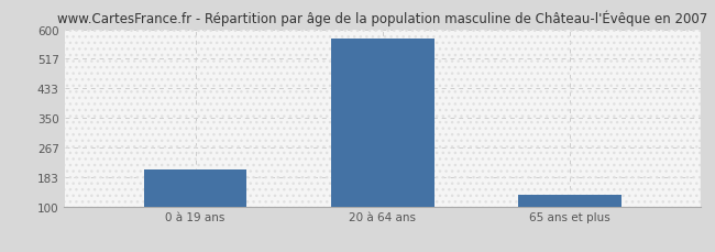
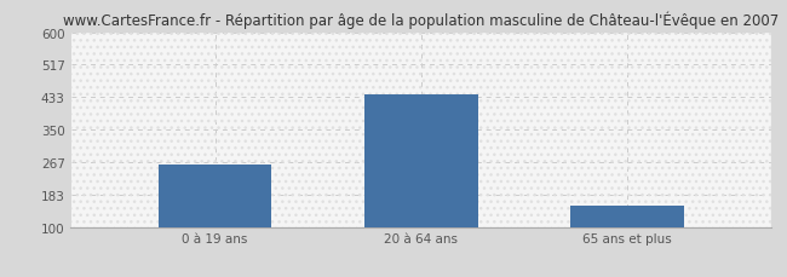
0 à 19 ans: 205 -> 260
20 à 64 ans: 575 -> 440
65 ans et plus: 132 -> 155
